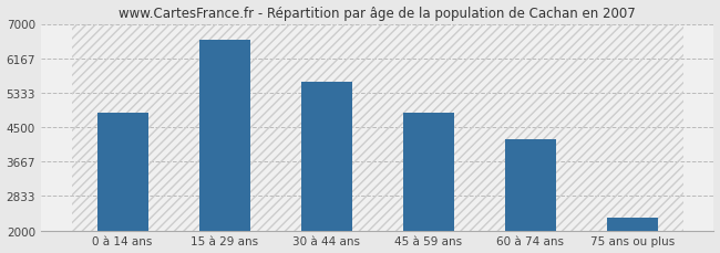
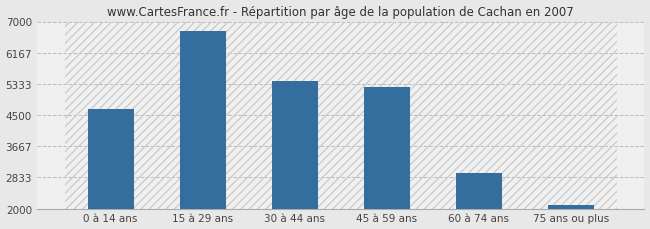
0 à 14 ans: 4850 -> 4650
15 à 29 ans: 6600 -> 6750
30 à 44 ans: 5600 -> 5400
45 à 59 ans: 4850 -> 5250
60 à 74 ans: 4200 -> 2950
75 ans ou plus: 2300 -> 2100
